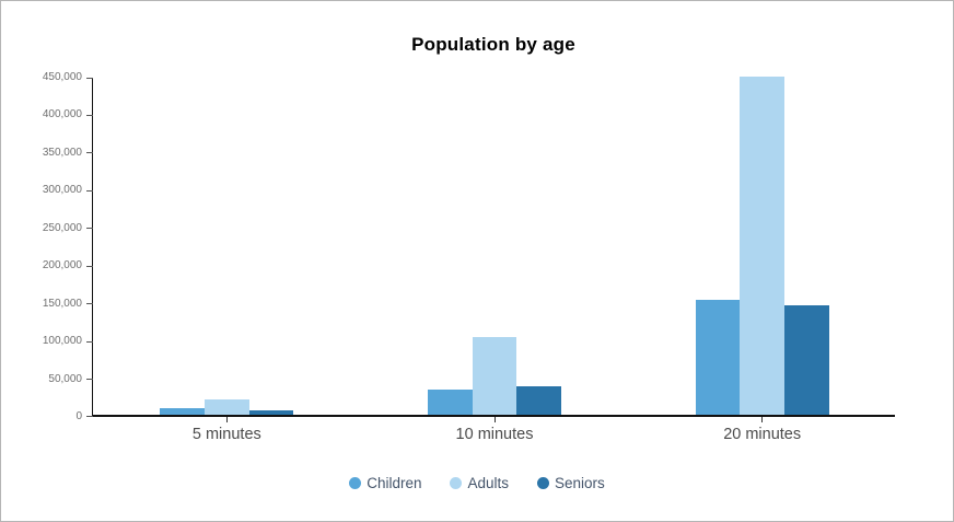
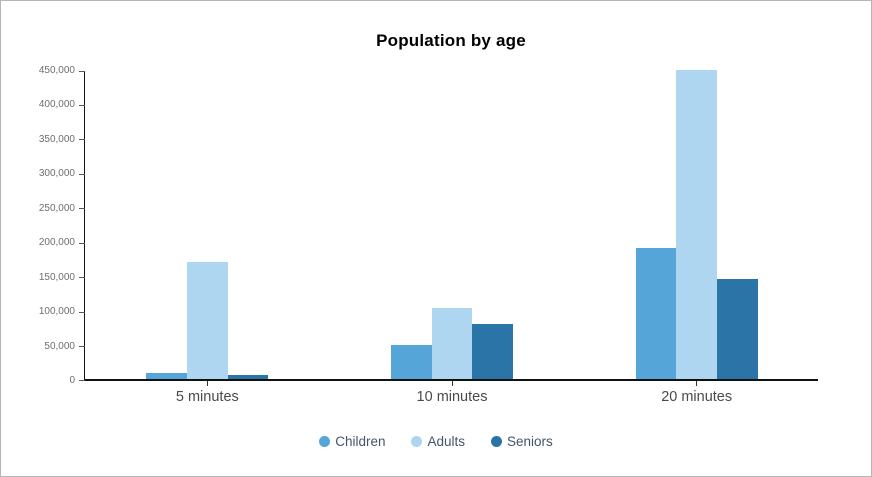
Adults/5 minutes: 20000 -> 170000
Children/10 minutes: 30000 -> 50000
Seniors/10 minutes: 40000 -> 80000
Children/20 minutes: 150000 -> 190000
